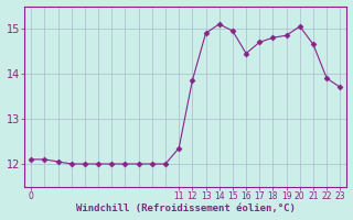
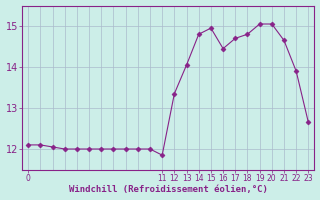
11: 12.35 -> 11.85
12: 13.85 -> 13.35
13: 14.90 -> 14.05
14: 15.10 -> 14.80
19: 14.85 -> 15.05
23: 13.70 -> 12.65
